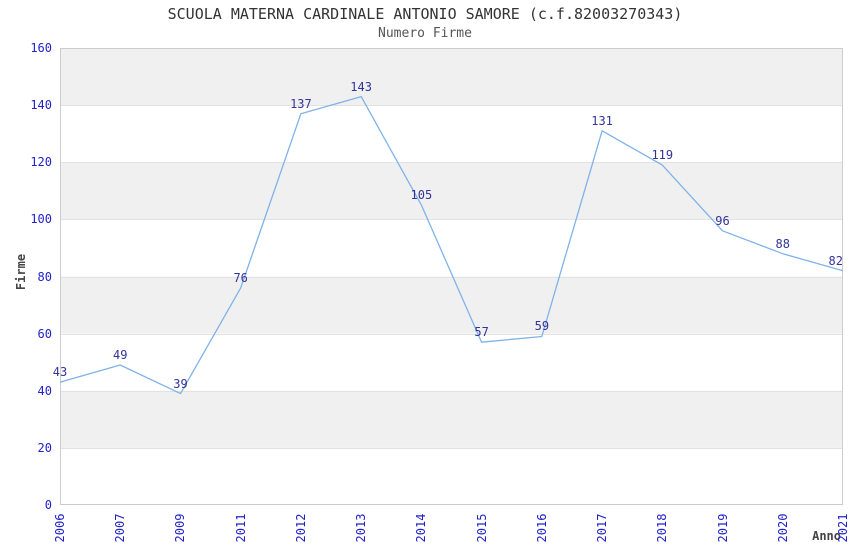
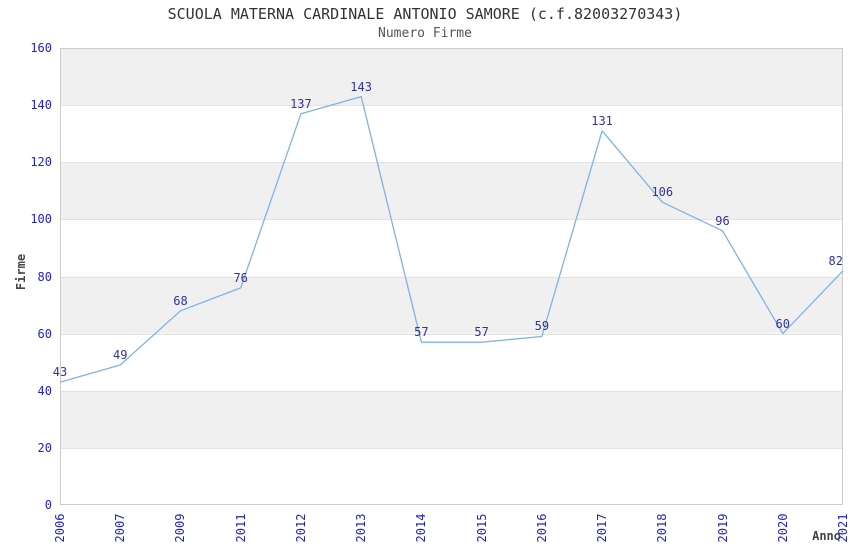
2009: 39 -> 68
2014: 105 -> 57
2018: 119 -> 106
2020: 88 -> 60
